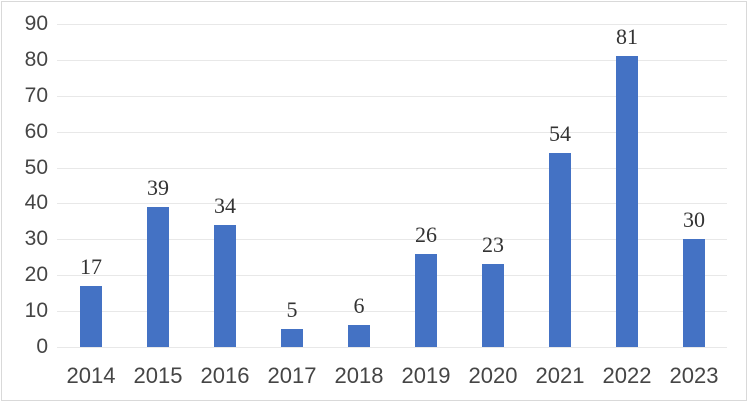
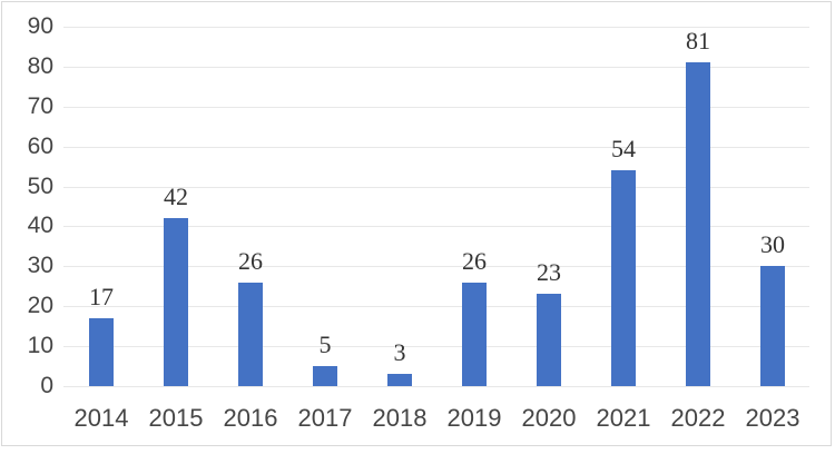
2015: 39 -> 42
2016: 34 -> 26
2018: 6 -> 3
